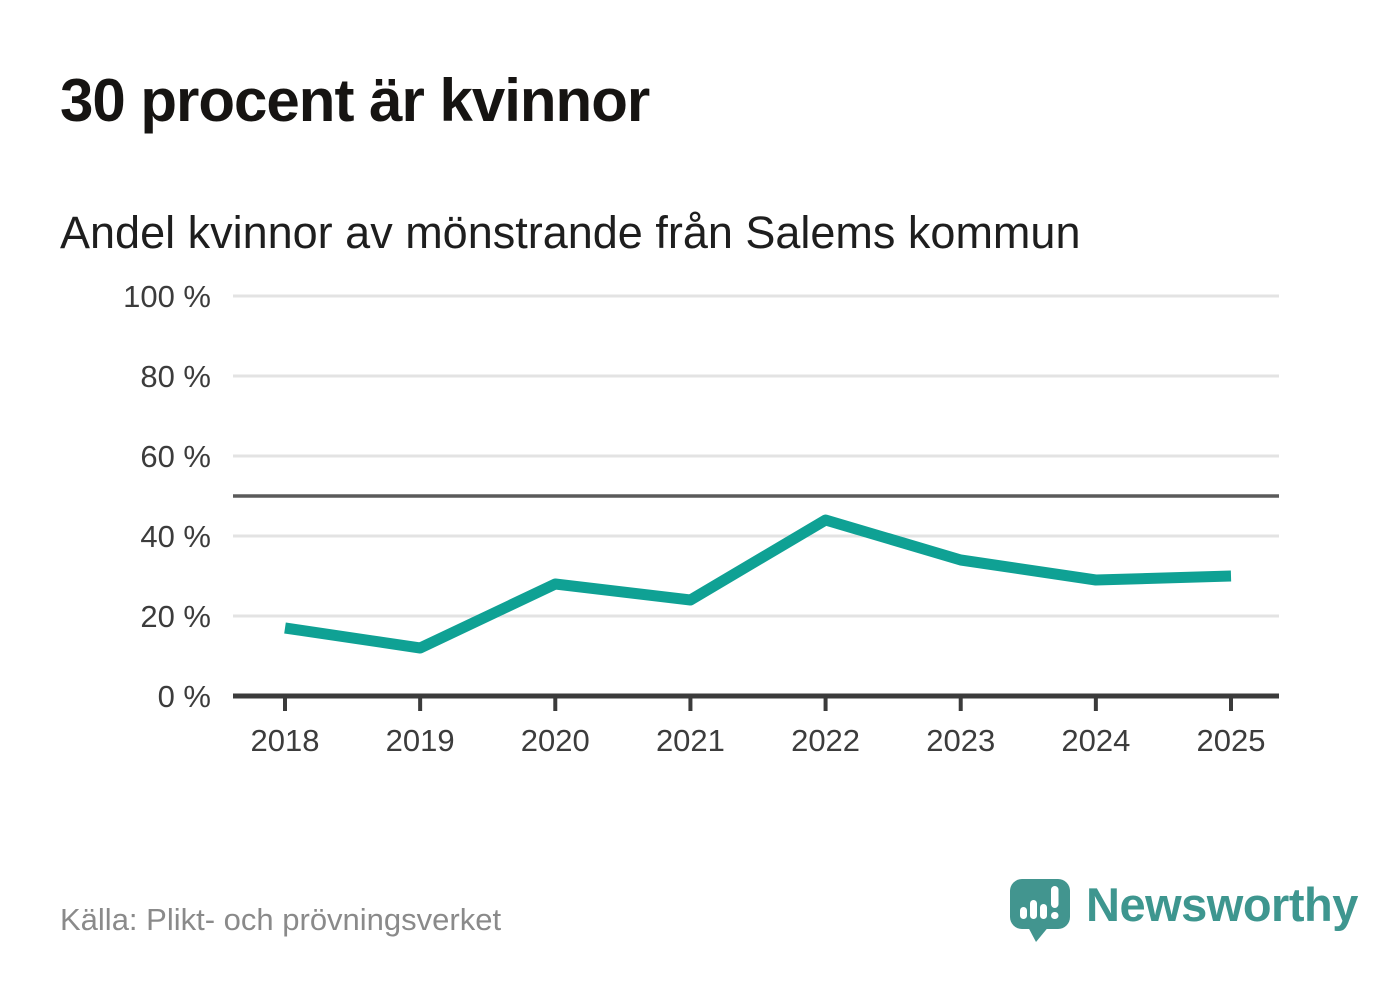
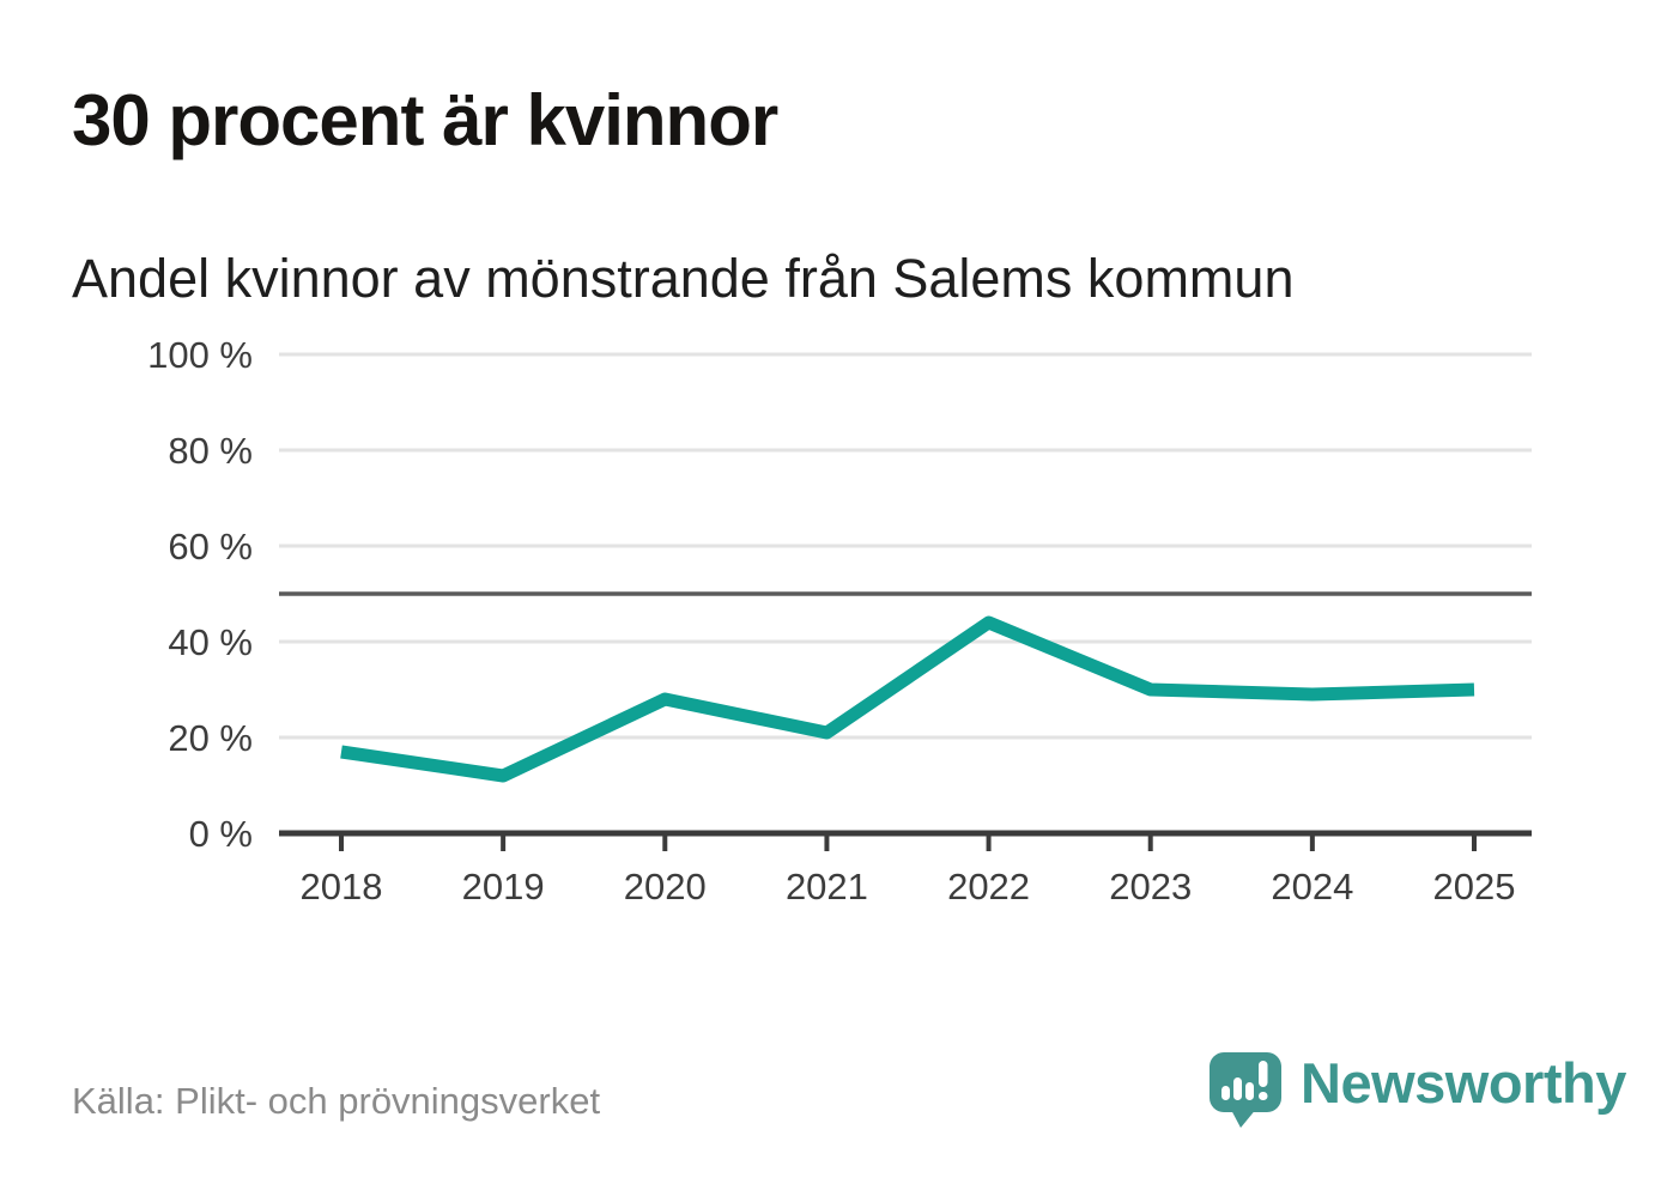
2021: 24% -> 21%
2023: 34% -> 30%
